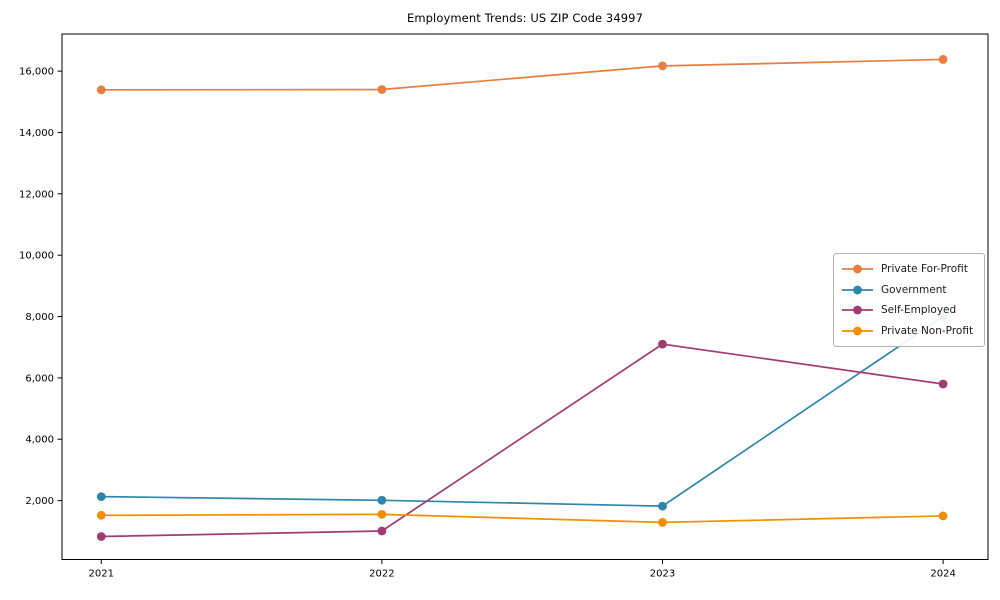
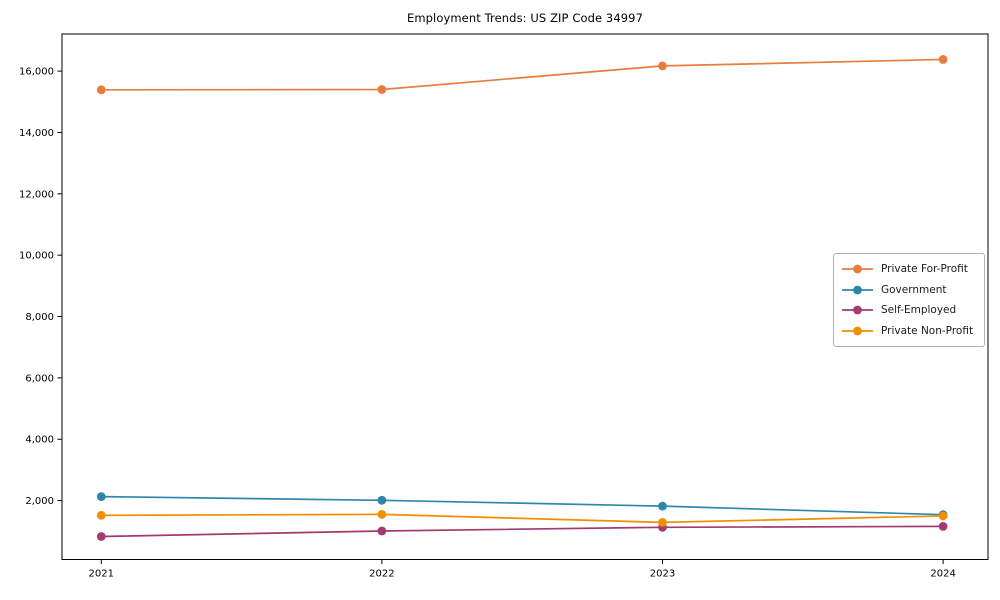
Self-Employed/2023: 7100 -> 1100
Government/2024: 8000 -> 1500
Self-Employed/2024: 5800 -> 1200
